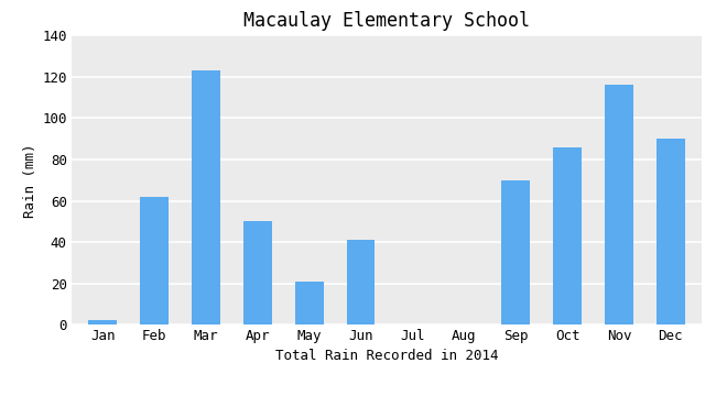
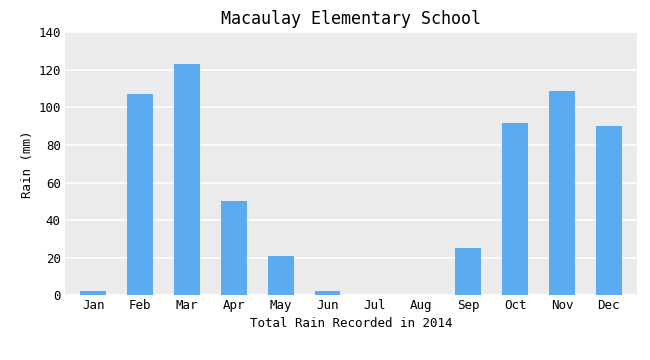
Feb: 62 -> 107
Jun: 41 -> 2
Sep: 70 -> 25
Oct: 86 -> 92
Nov: 116 -> 109
